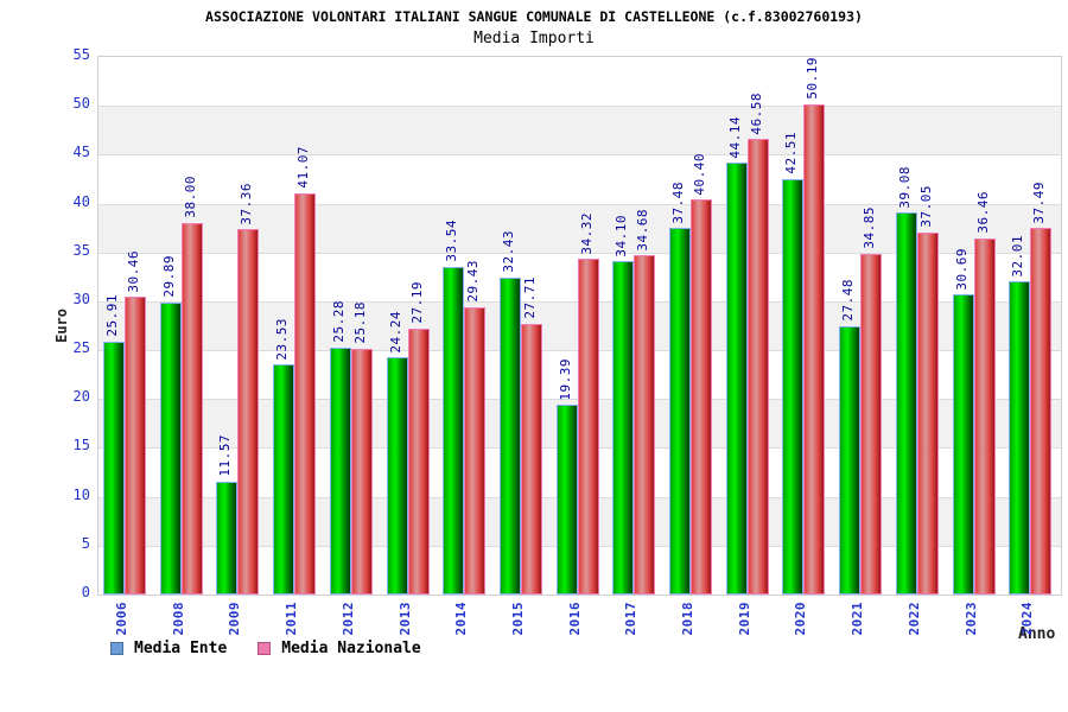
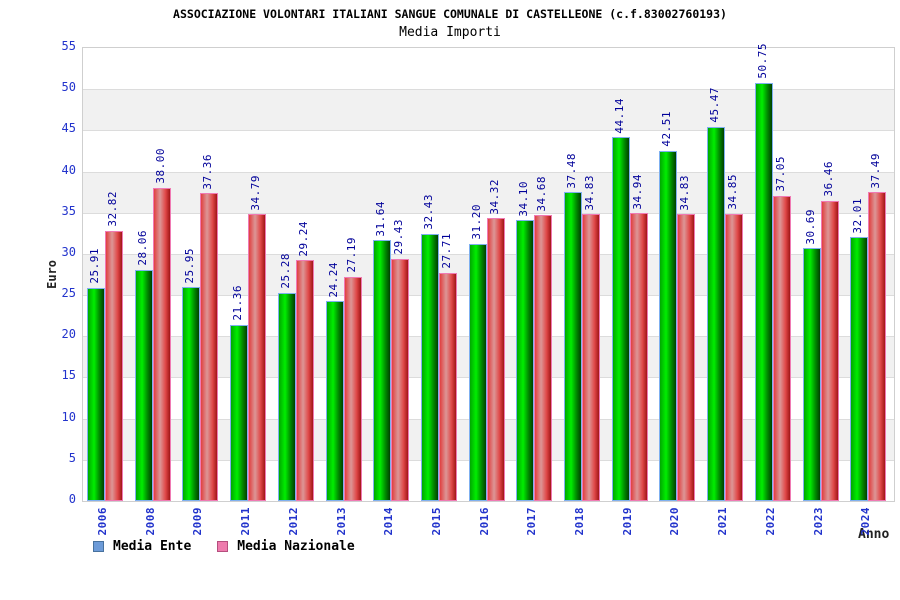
Media Nazionale/2006: 30.46 -> 32.82
Media Ente/2008: 29.89 -> 28.06
Media Ente/2009: 11.57 -> 25.95
Media Ente/2011: 23.53 -> 21.36
Media Nazionale/2011: 41.07 -> 34.79
Media Nazionale/2012: 25.18 -> 29.24
Media Ente/2014: 33.54 -> 31.64
Media Ente/2016: 19.39 -> 31.20
Media Nazionale/2018: 40.40 -> 34.83
Media Nazionale/2019: 46.58 -> 34.94
Media Nazionale/2020: 50.19 -> 34.83
Media Ente/2021: 27.48 -> 45.47
Media Ente/2022: 39.08 -> 50.75
